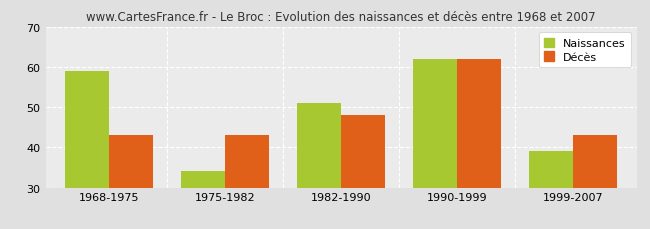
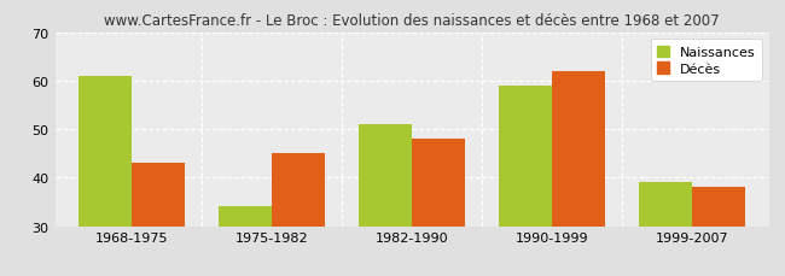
Naissances/1968-1975: 59 -> 61
Décès/1975-1982: 43 -> 45
Naissances/1990-1999: 62 -> 59
Décès/1999-2007: 43 -> 38
